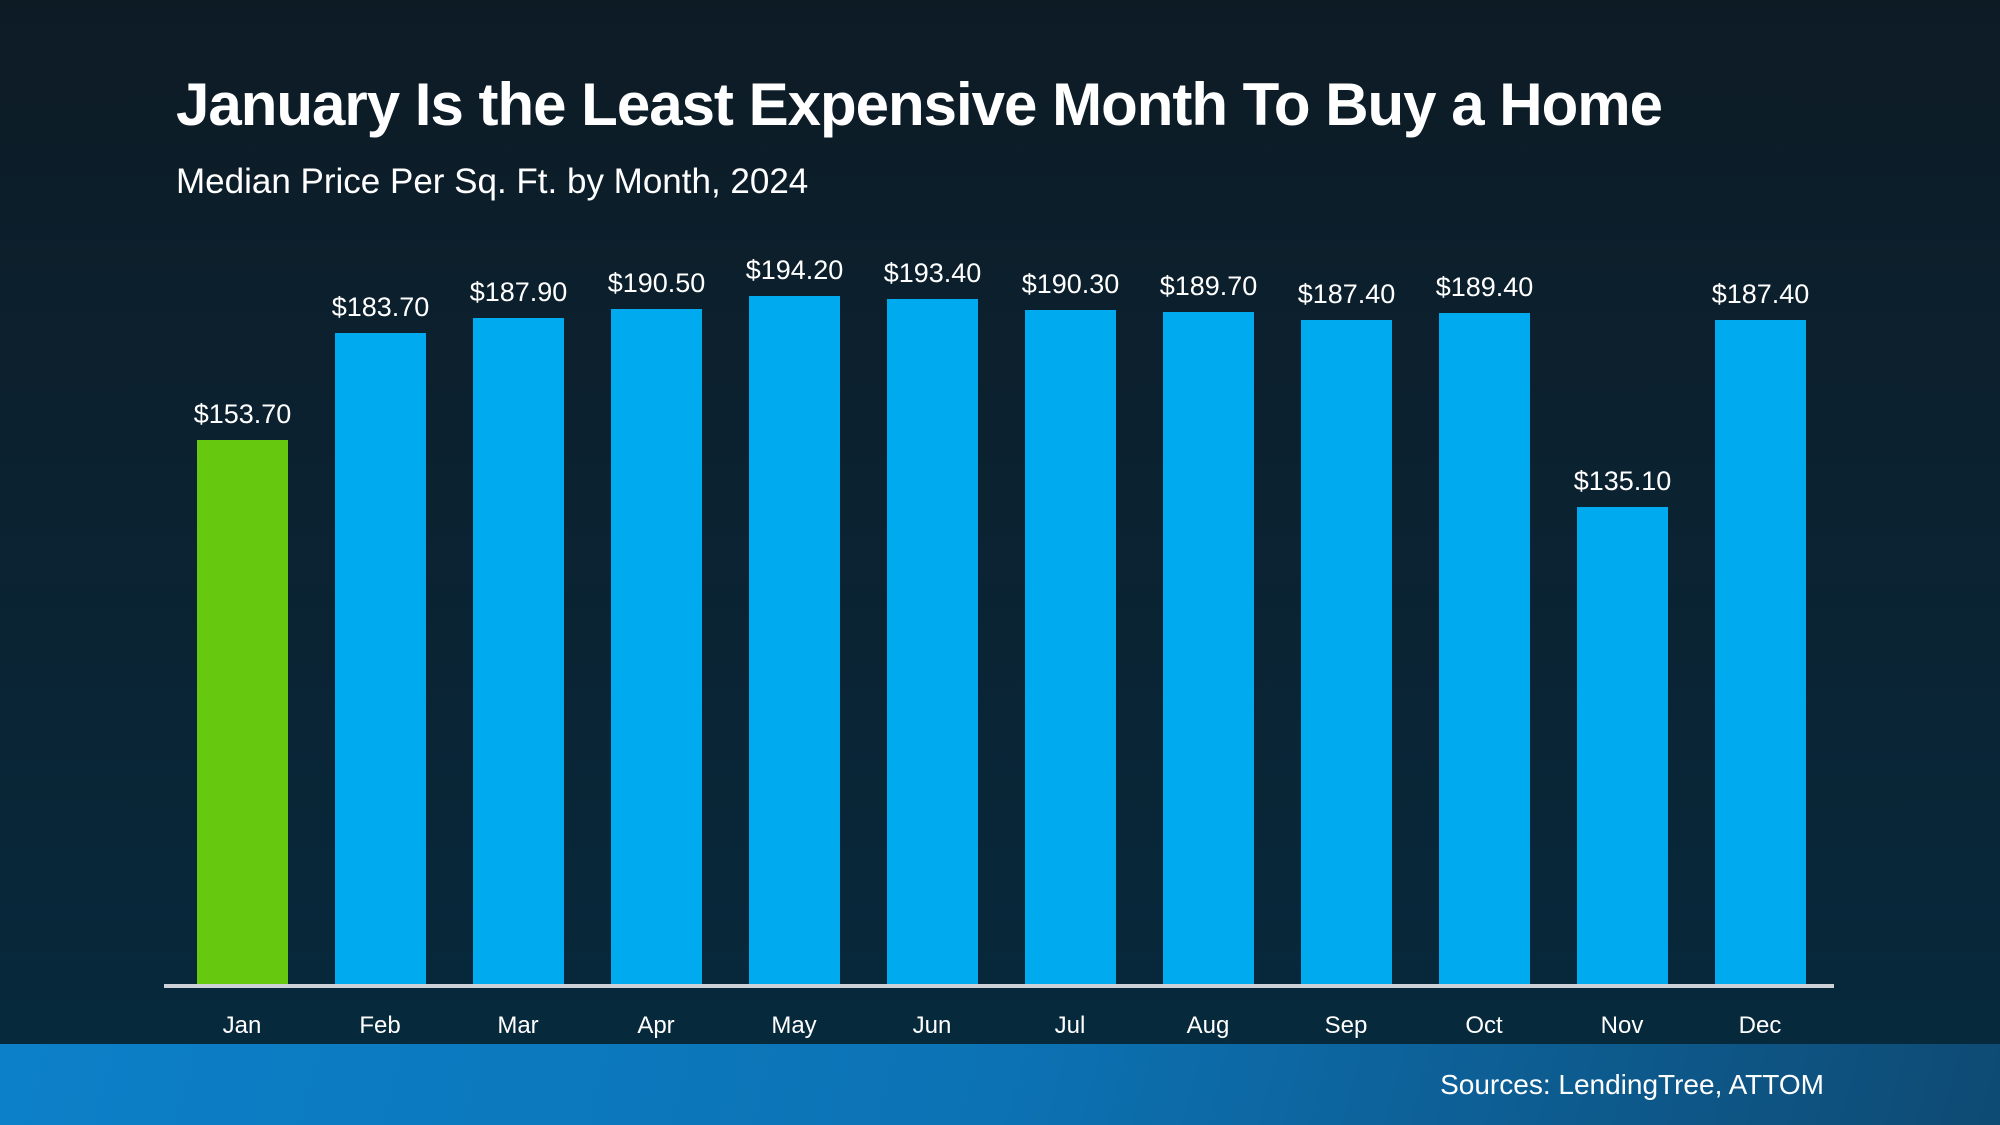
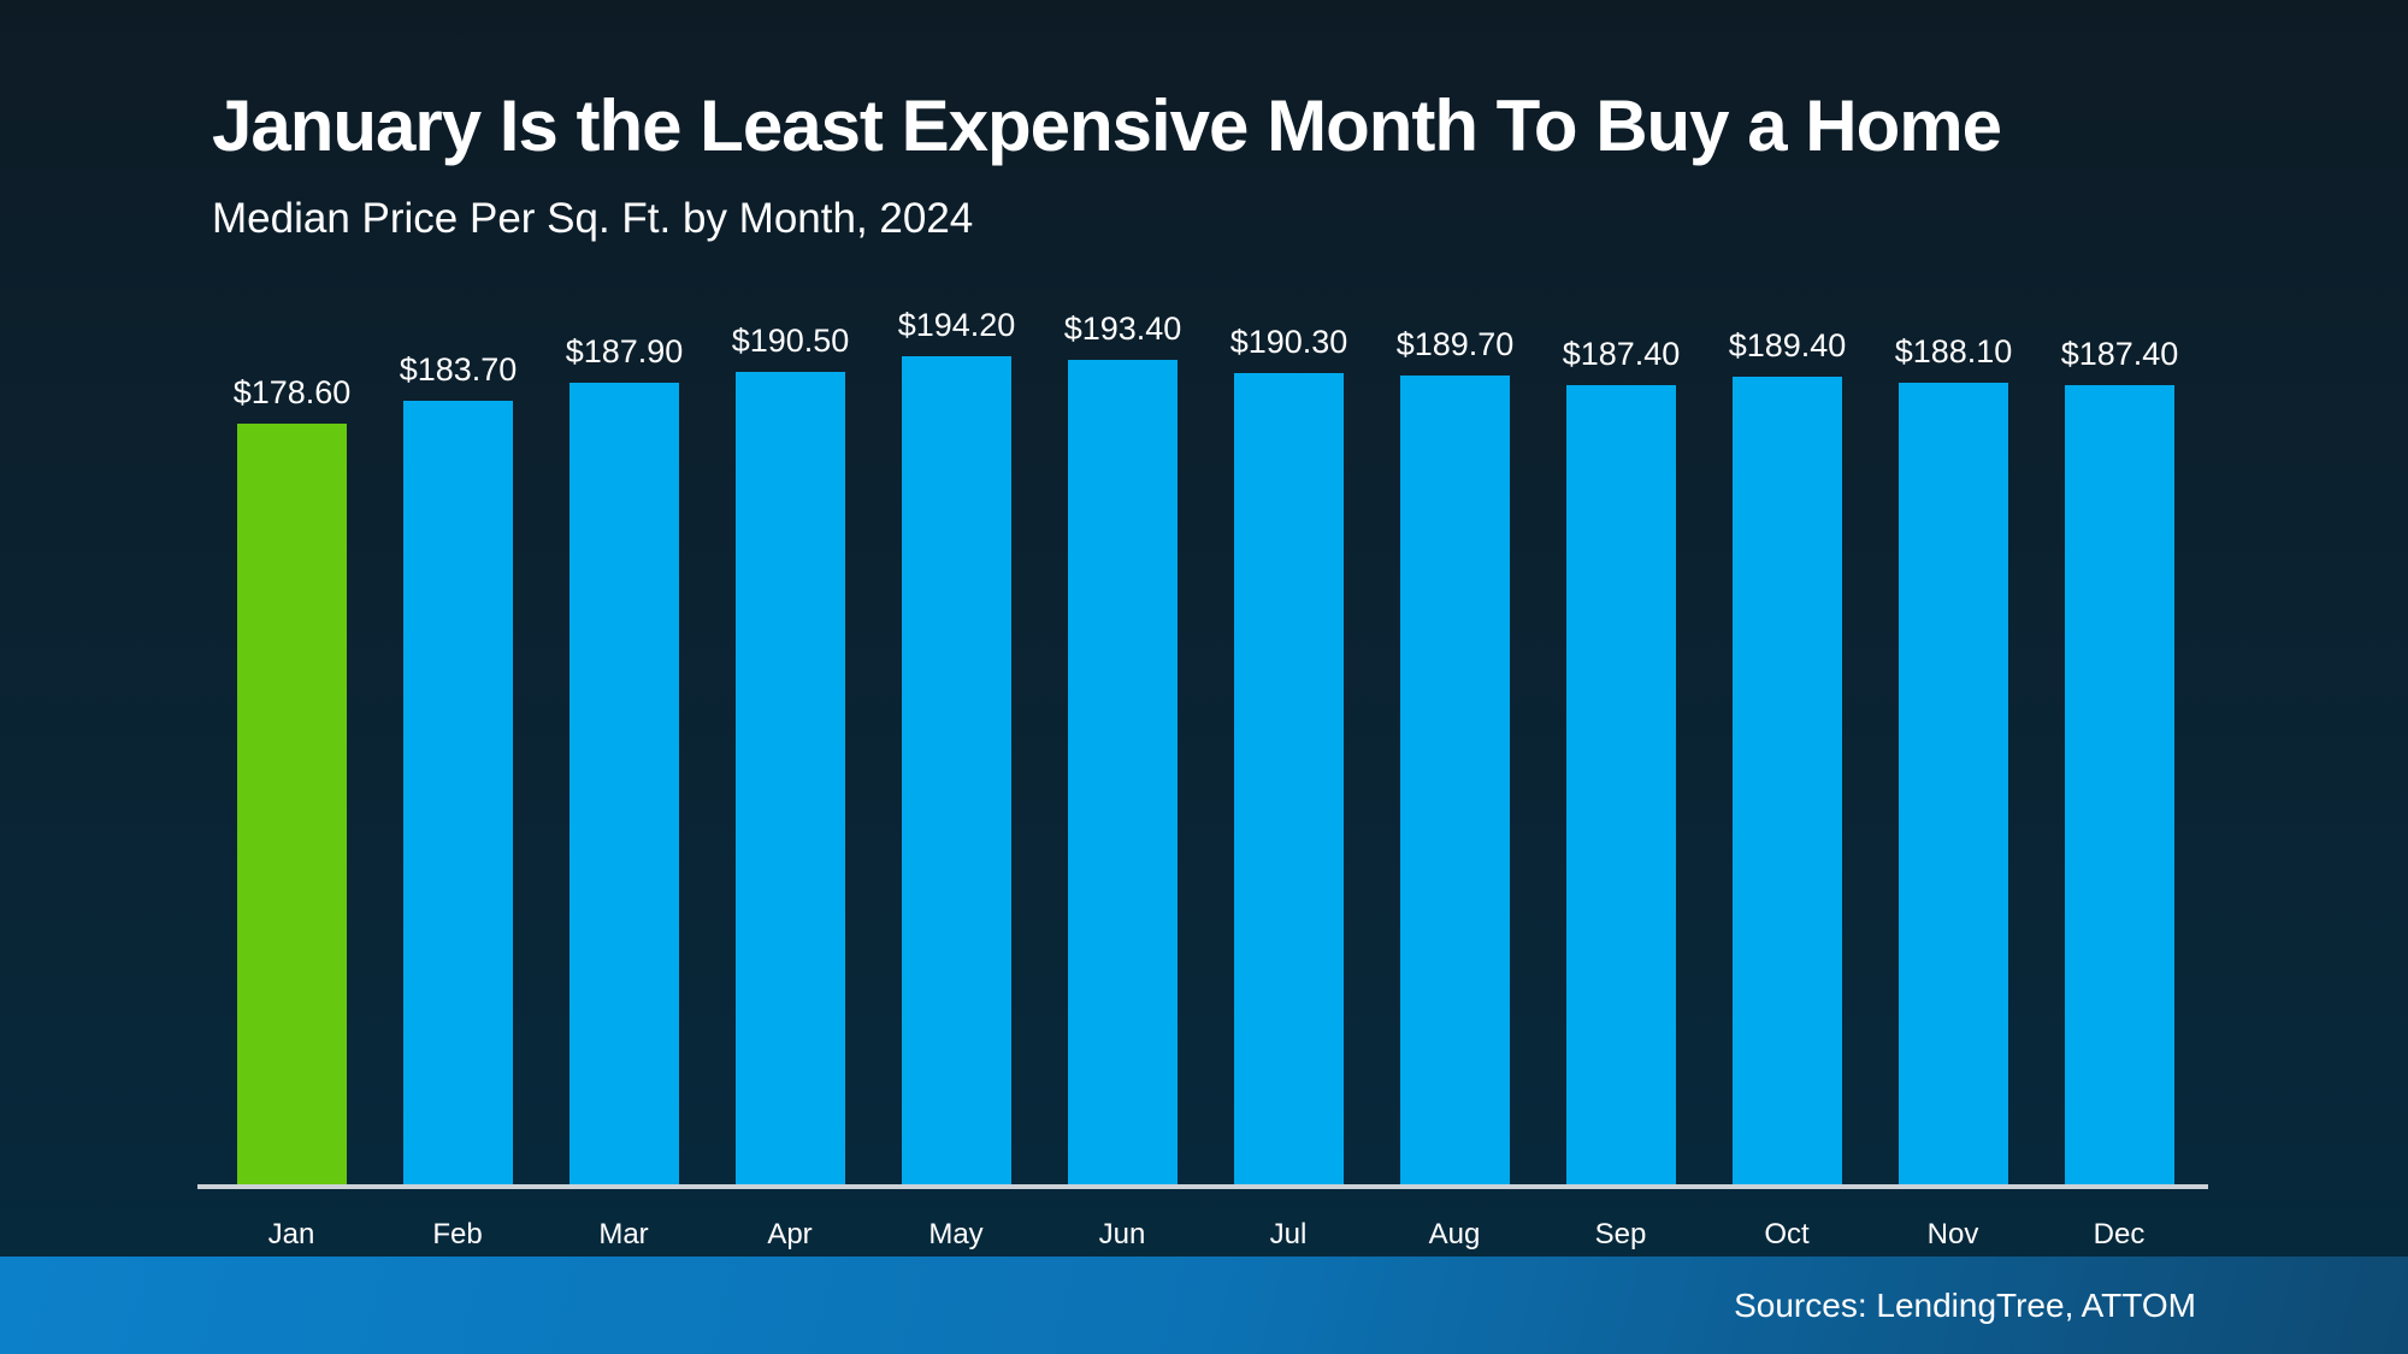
Jan: $153.70 -> $178.60
Nov: $135.10 -> $188.10
